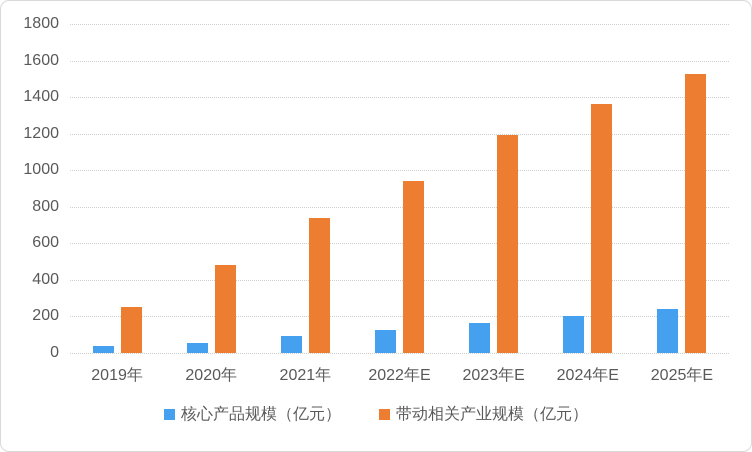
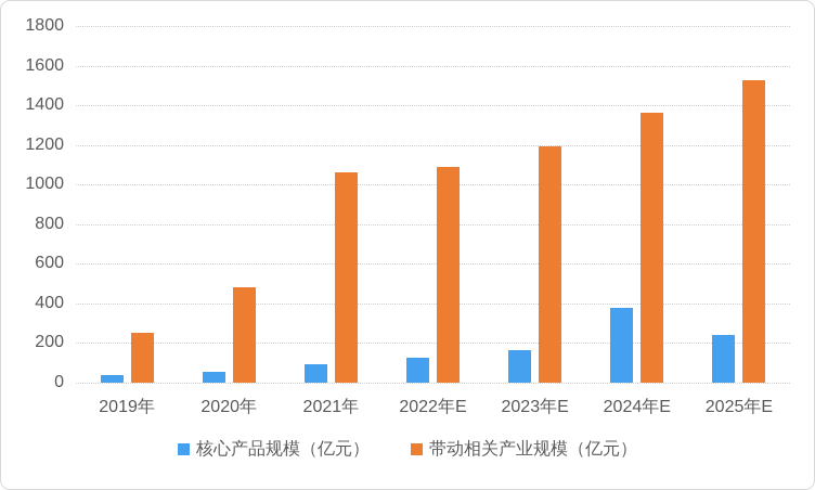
带动相关产业规模（亿元）/2021年: 740 -> 1060
带动相关产业规模（亿元）/2022年E: 940 -> 1090
核心产品规模（亿元）/2024年E: 200 -> 380
